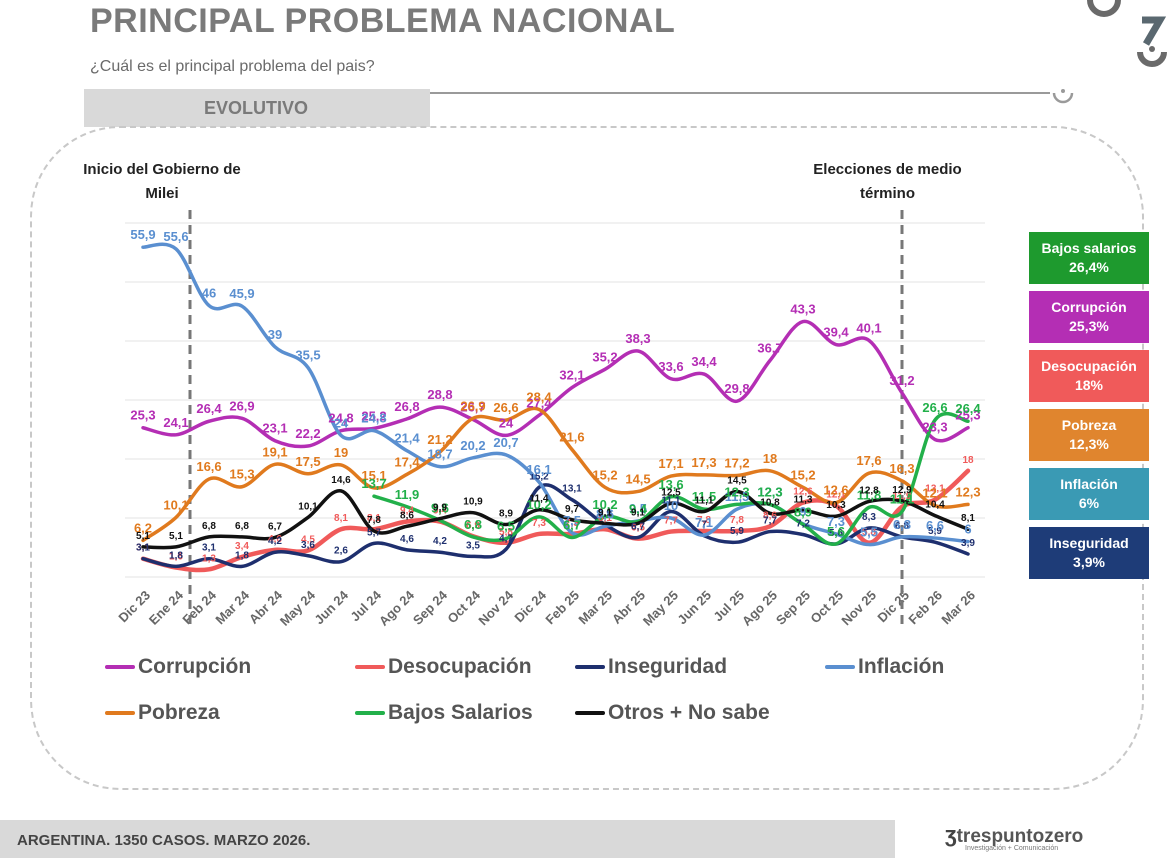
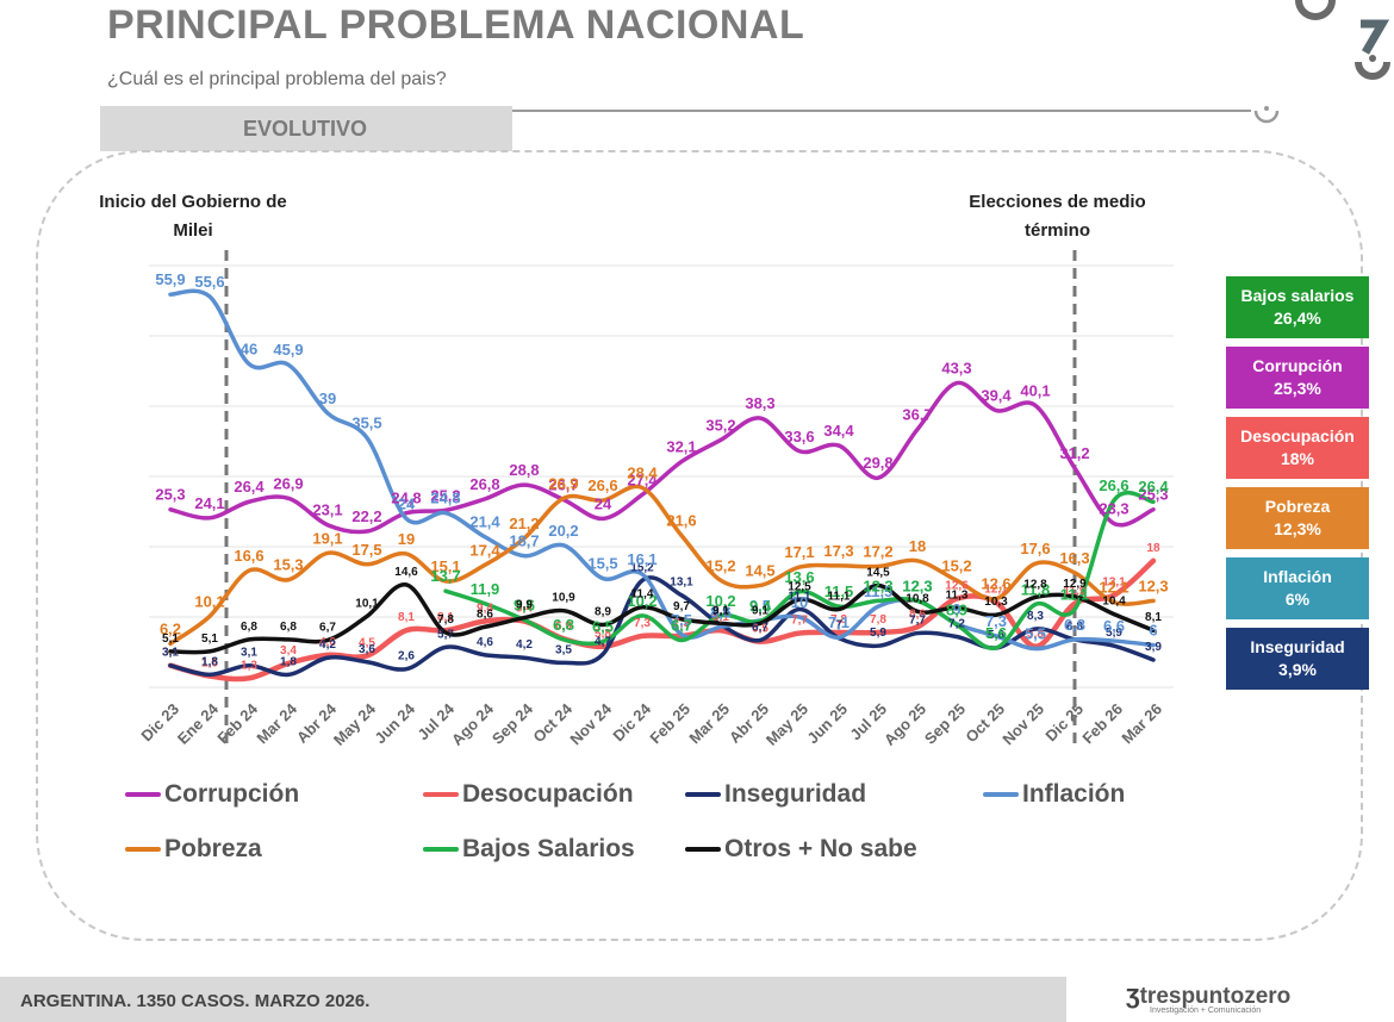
Inflación/Nov 24: 20,7 -> 15,5
